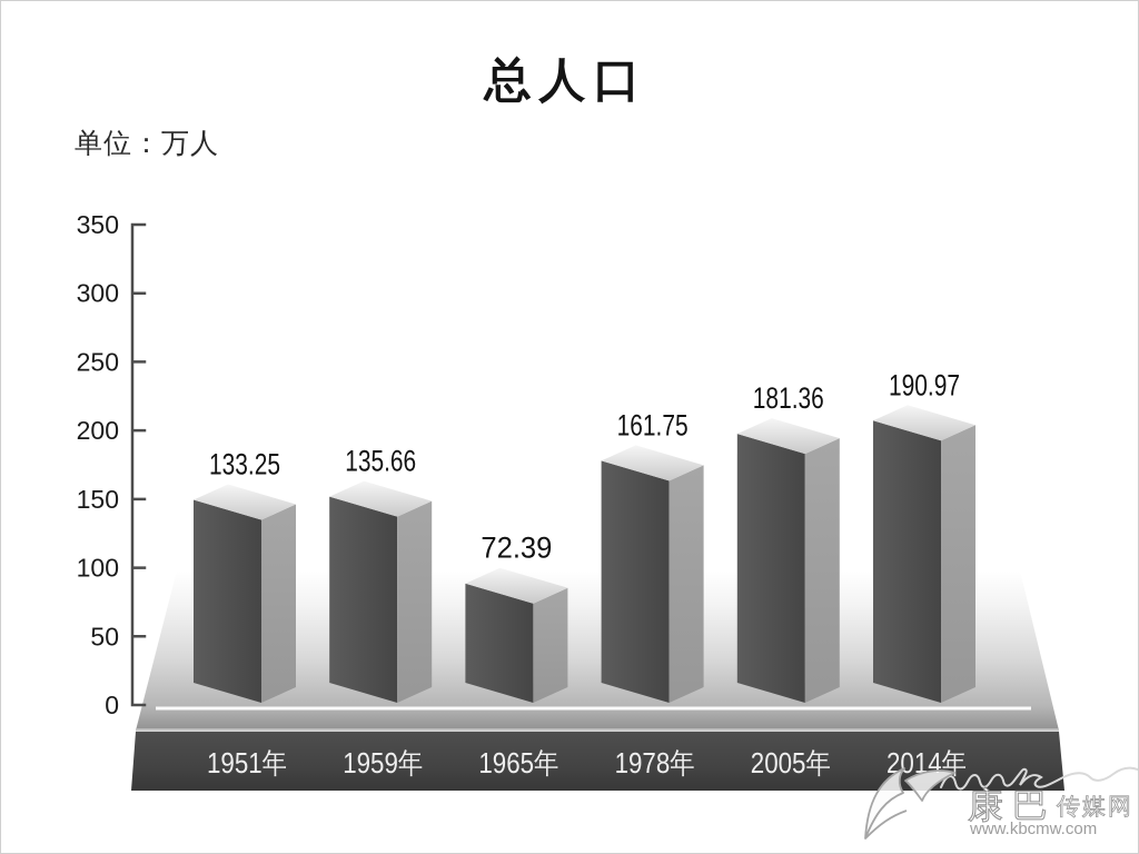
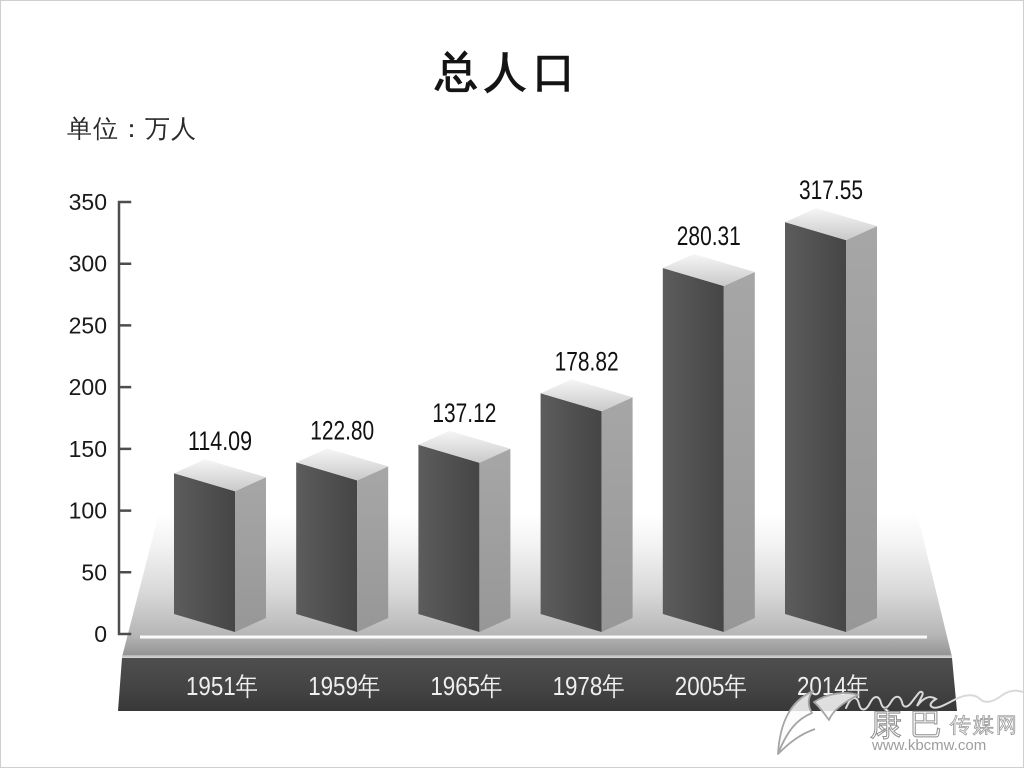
1951年: 133.25 -> 114.09
1959年: 135.66 -> 122.80
1965年: 72.39 -> 137.12
1978年: 161.75 -> 178.82
2005年: 181.36 -> 280.31
2014年: 190.97 -> 317.55
